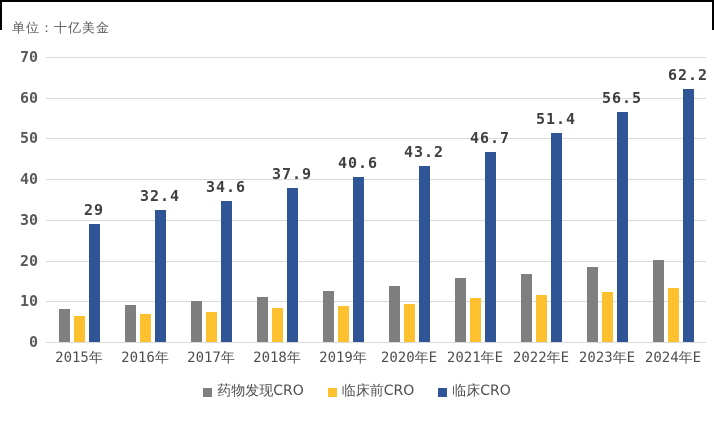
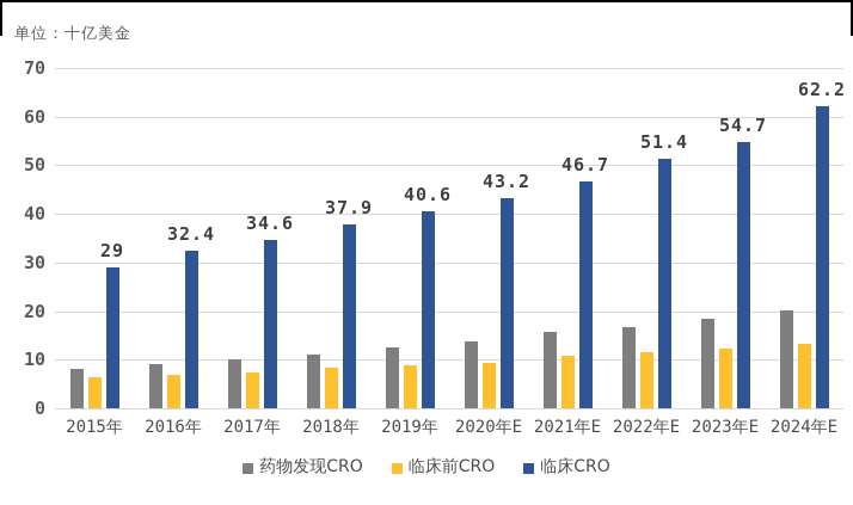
临床CRO/2023年E: 56.5 -> 54.7
